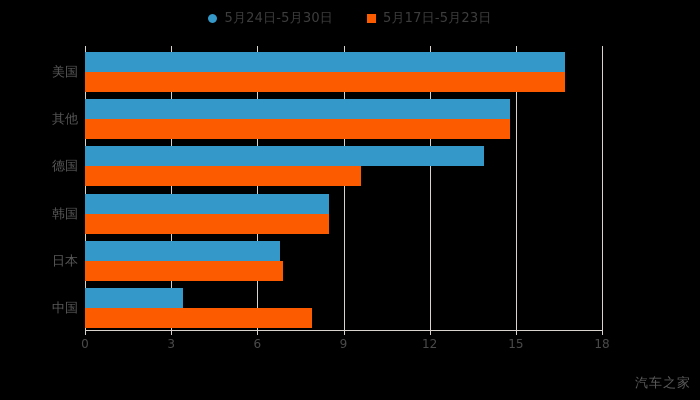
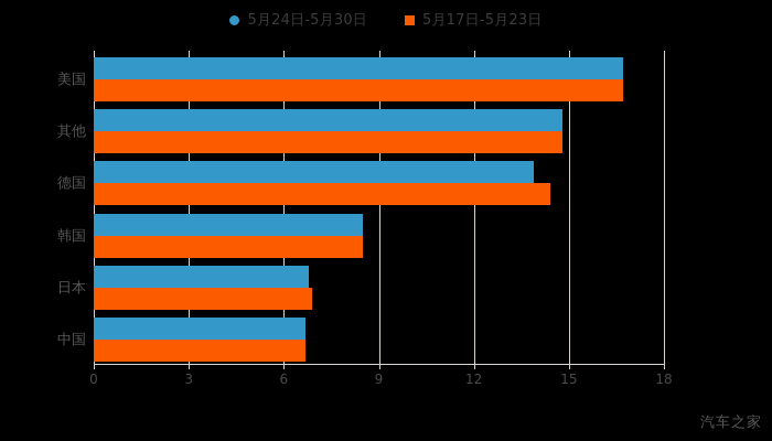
5月17日-5月23日/德国: 9.6 -> 14.4
5月24日-5月30日/中国: 3.4 -> 6.7
5月17日-5月23日/中国: 7.9 -> 6.7
